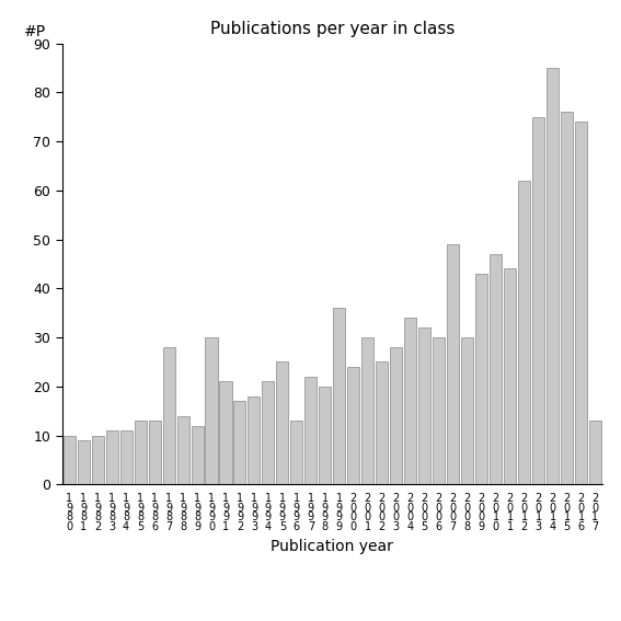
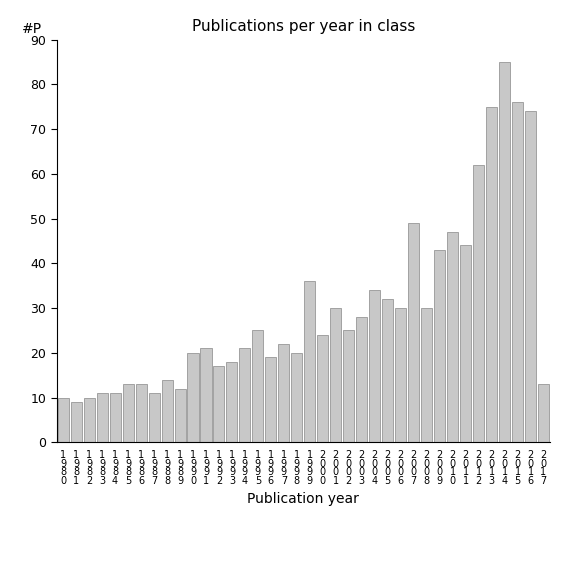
1 9 8 7: 28 -> 11
1 9 9 0: 30 -> 20
1 9 9 6: 13 -> 19
